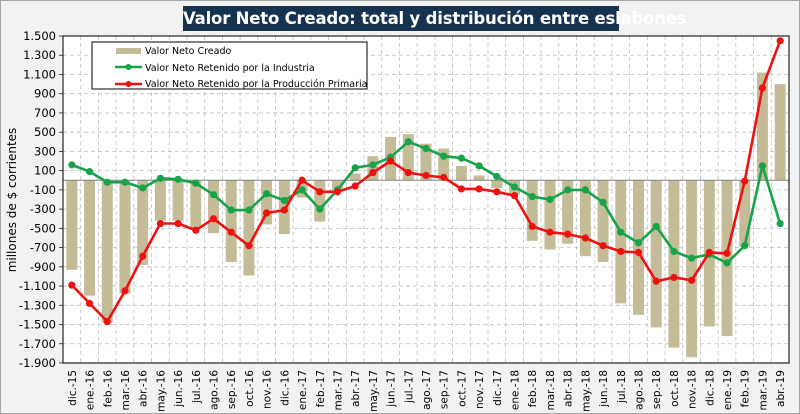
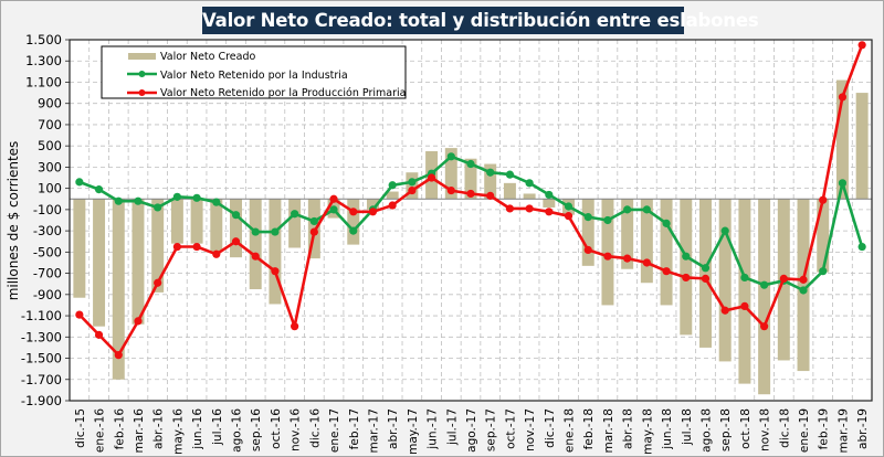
Valor Neto Creado/feb.-16: -1500 -> -1700
Valor Neto Retenido por la Producción Primaria/nov.-16: -300 -> -1200
Valor Neto Creado/mar.-18: -700 -> -1000
Valor Neto Creado/jun.-18: -800 -> -1000
Valor Neto Retenido por la Industria/sep.-18: -500 -> -300
Valor Neto Retenido por la Producción Primaria/nov.-18: -1000 -> -1200
